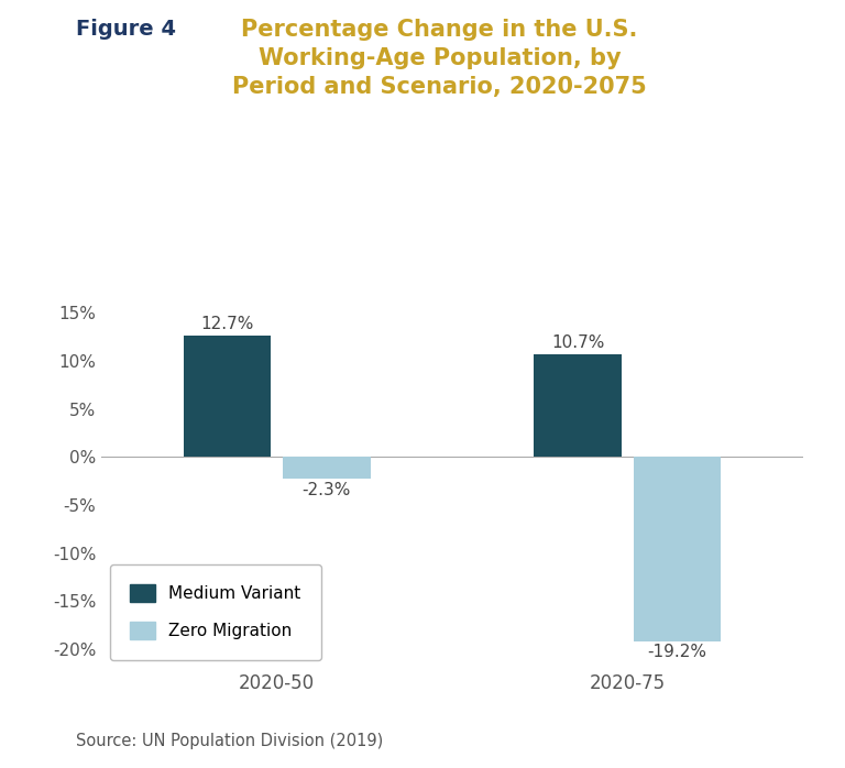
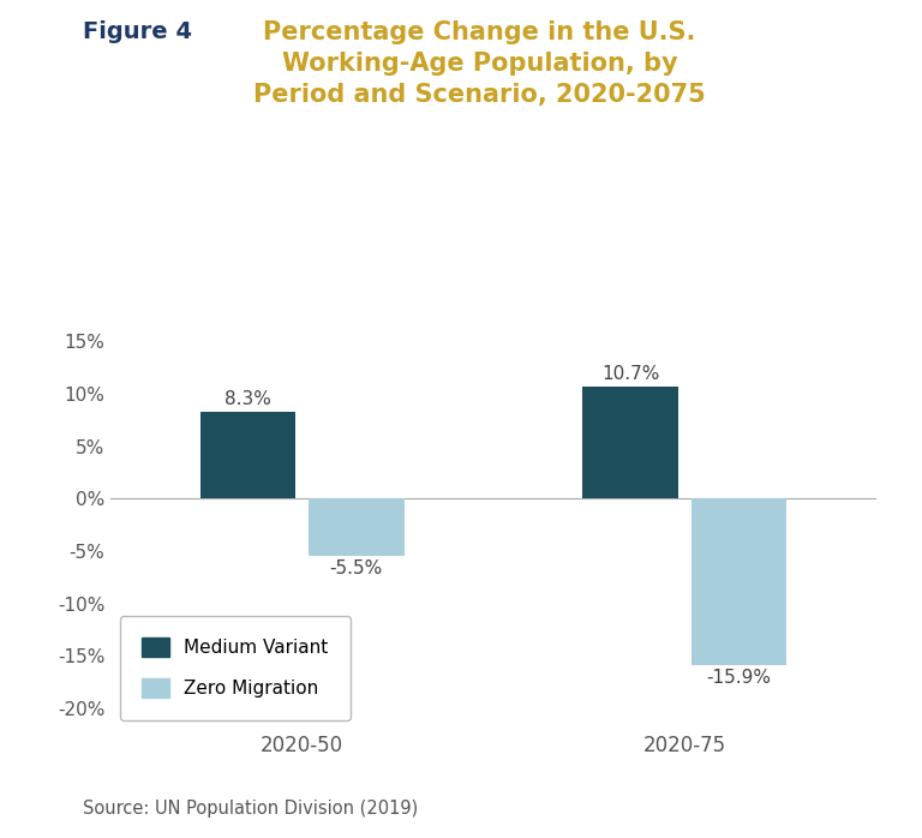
Medium Variant/2020-50: 12.7% -> 8.3%
Zero Migration/2020-50: -2.3% -> -5.5%
Zero Migration/2020-75: -19.2% -> -15.9%
